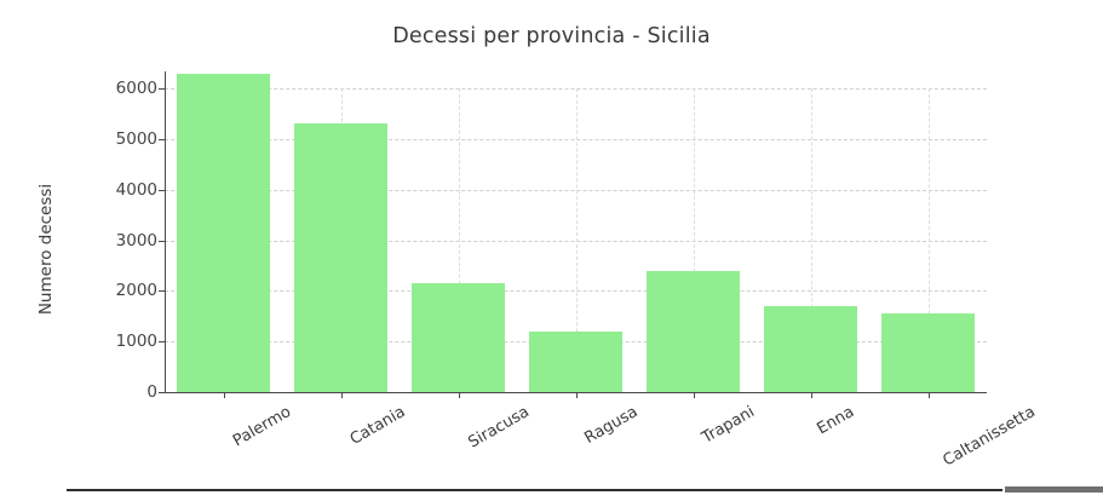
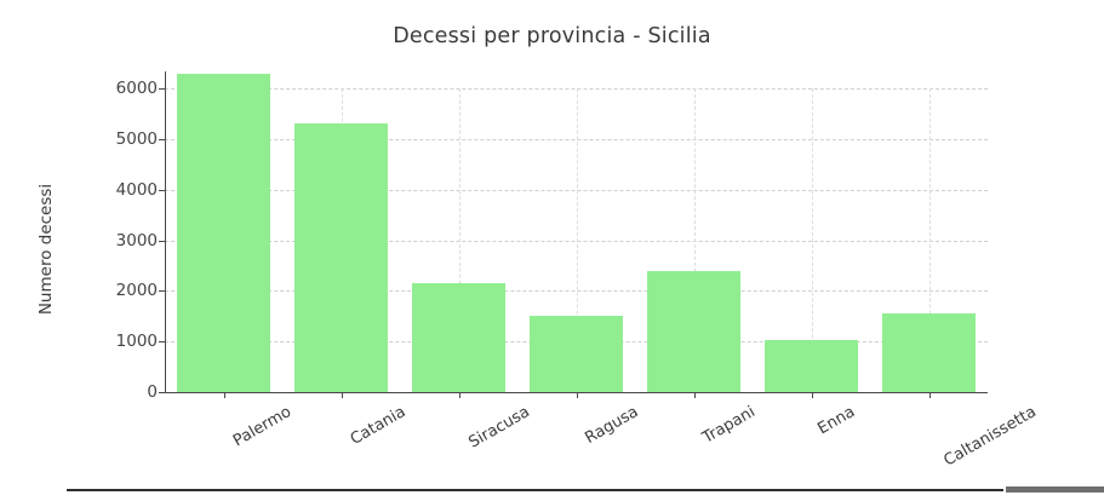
Ragusa: 1200 -> 1500
Enna: 1700 -> 1000
